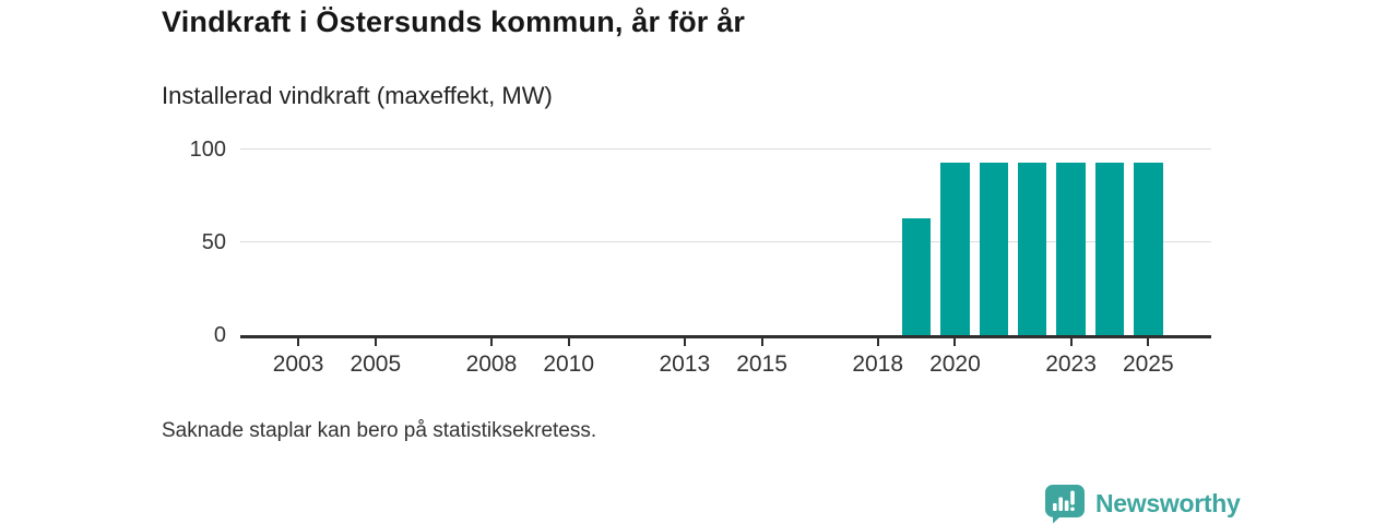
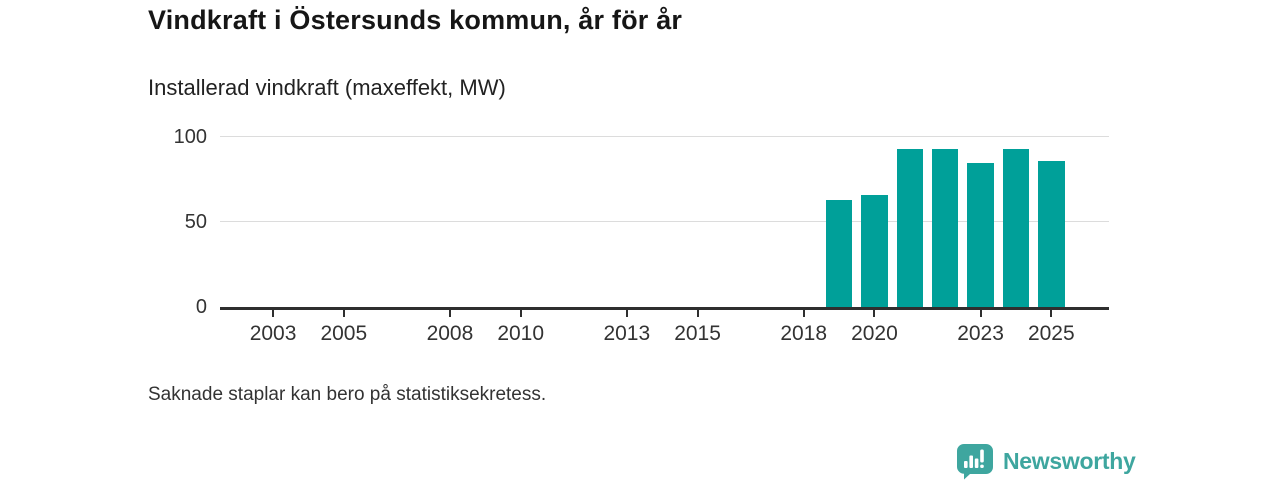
2020: 93 -> 66
2023: 93 -> 85
2025: 93 -> 86
